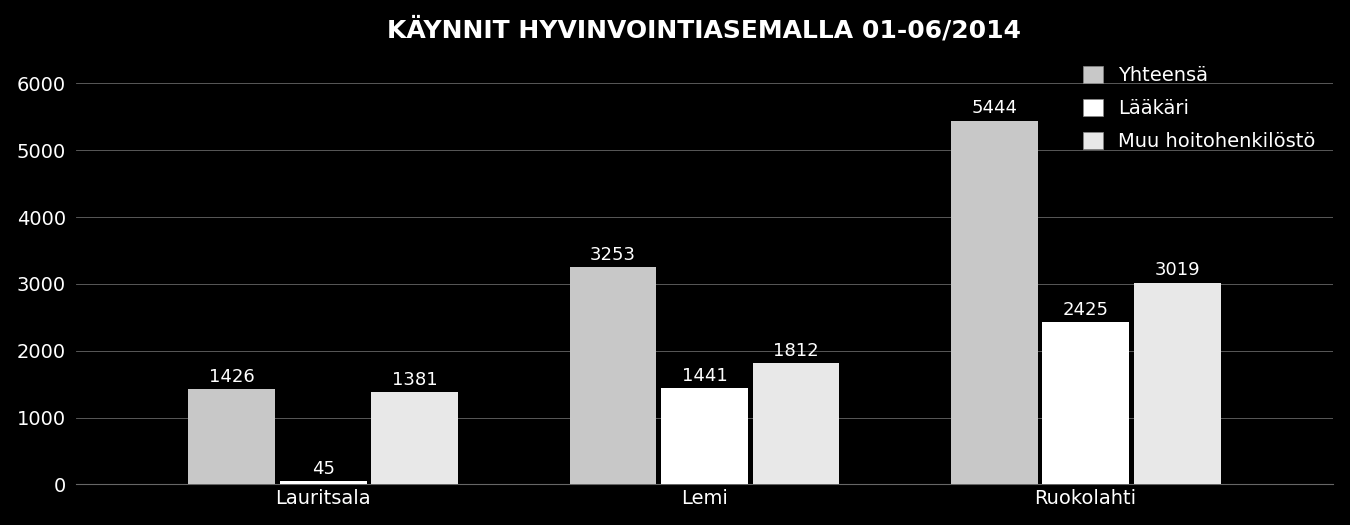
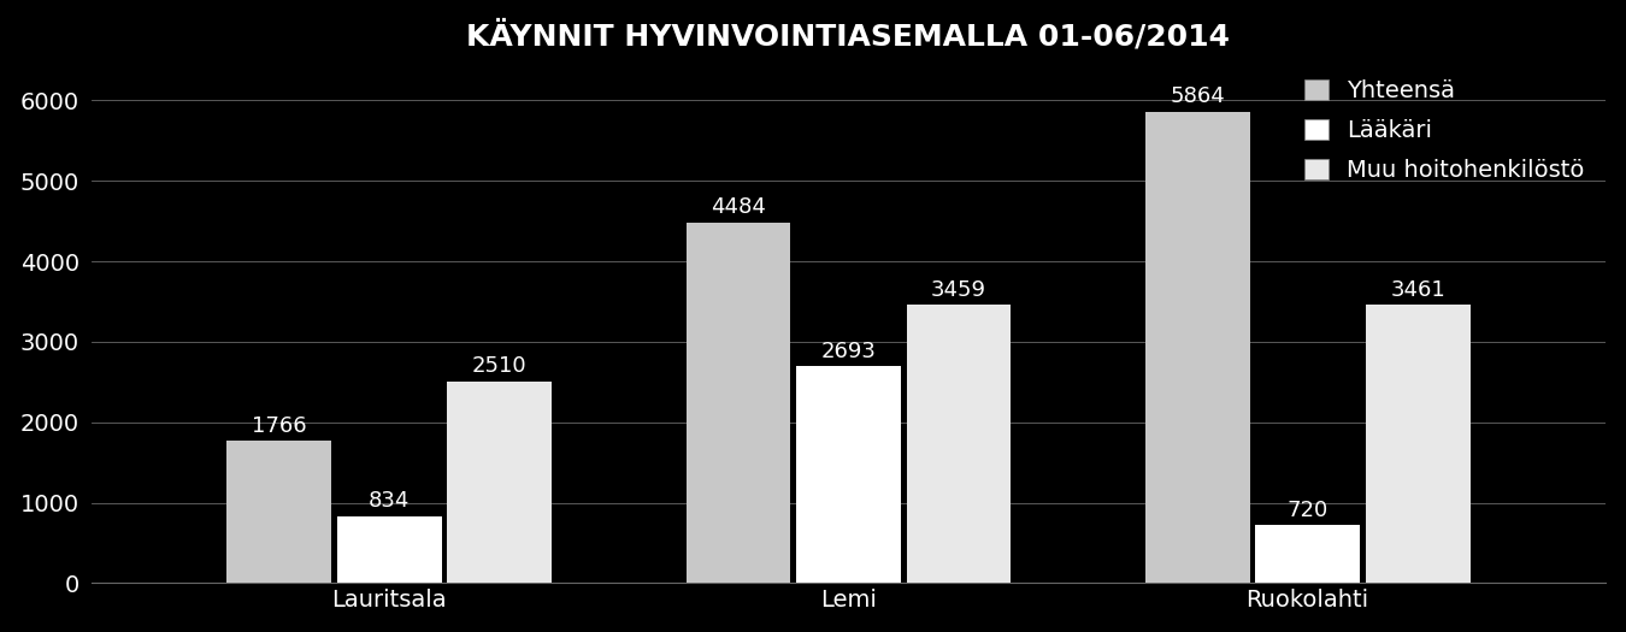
Yhteensä/Lauritsala: 1426 -> 1766
Lääkäri/Lauritsala: 45 -> 834
Muu hoitohenkilöstö/Lauritsala: 1381 -> 2510
Yhteensä/Lemi: 3253 -> 4484
Lääkäri/Lemi: 1441 -> 2693
Muu hoitohenkilöstö/Lemi: 1812 -> 3459
Yhteensä/Ruokolahti: 5444 -> 5864
Lääkäri/Ruokolahti: 2425 -> 720
Muu hoitohenkilöstö/Ruokolahti: 3019 -> 3461
